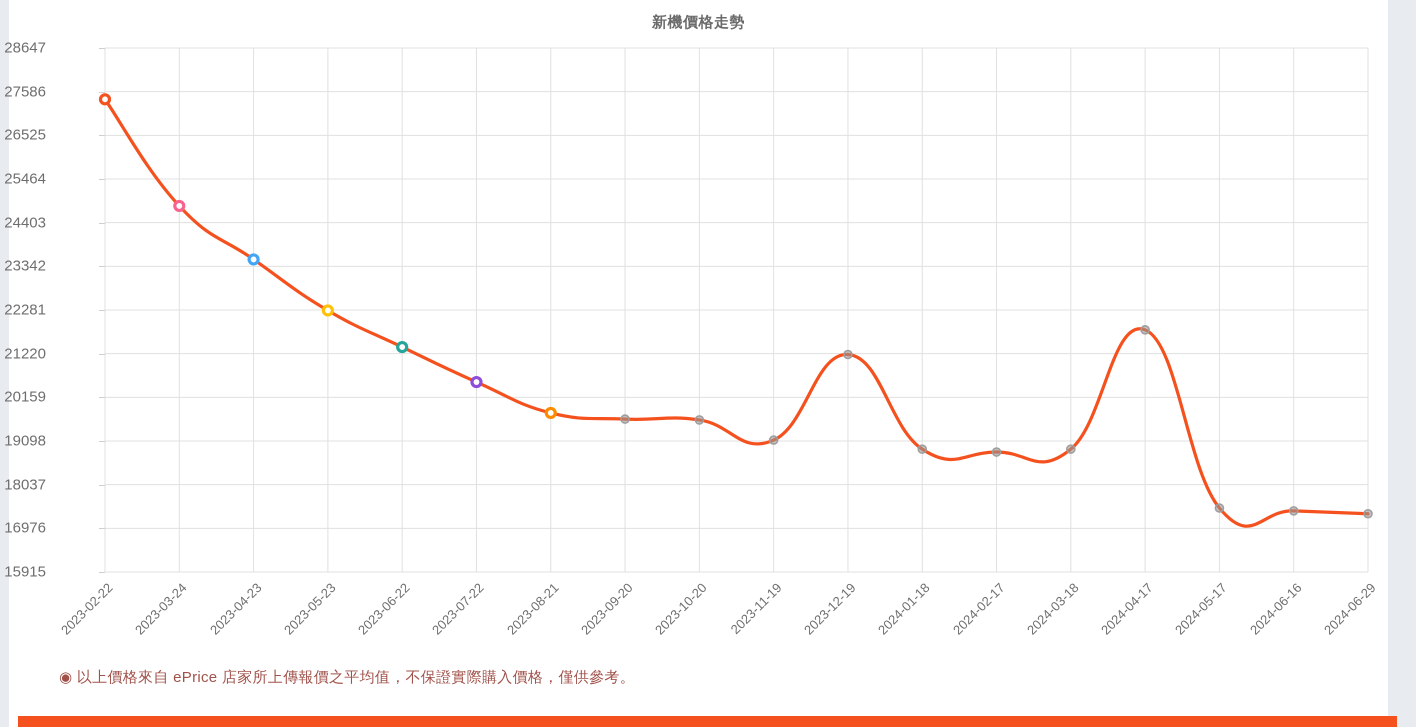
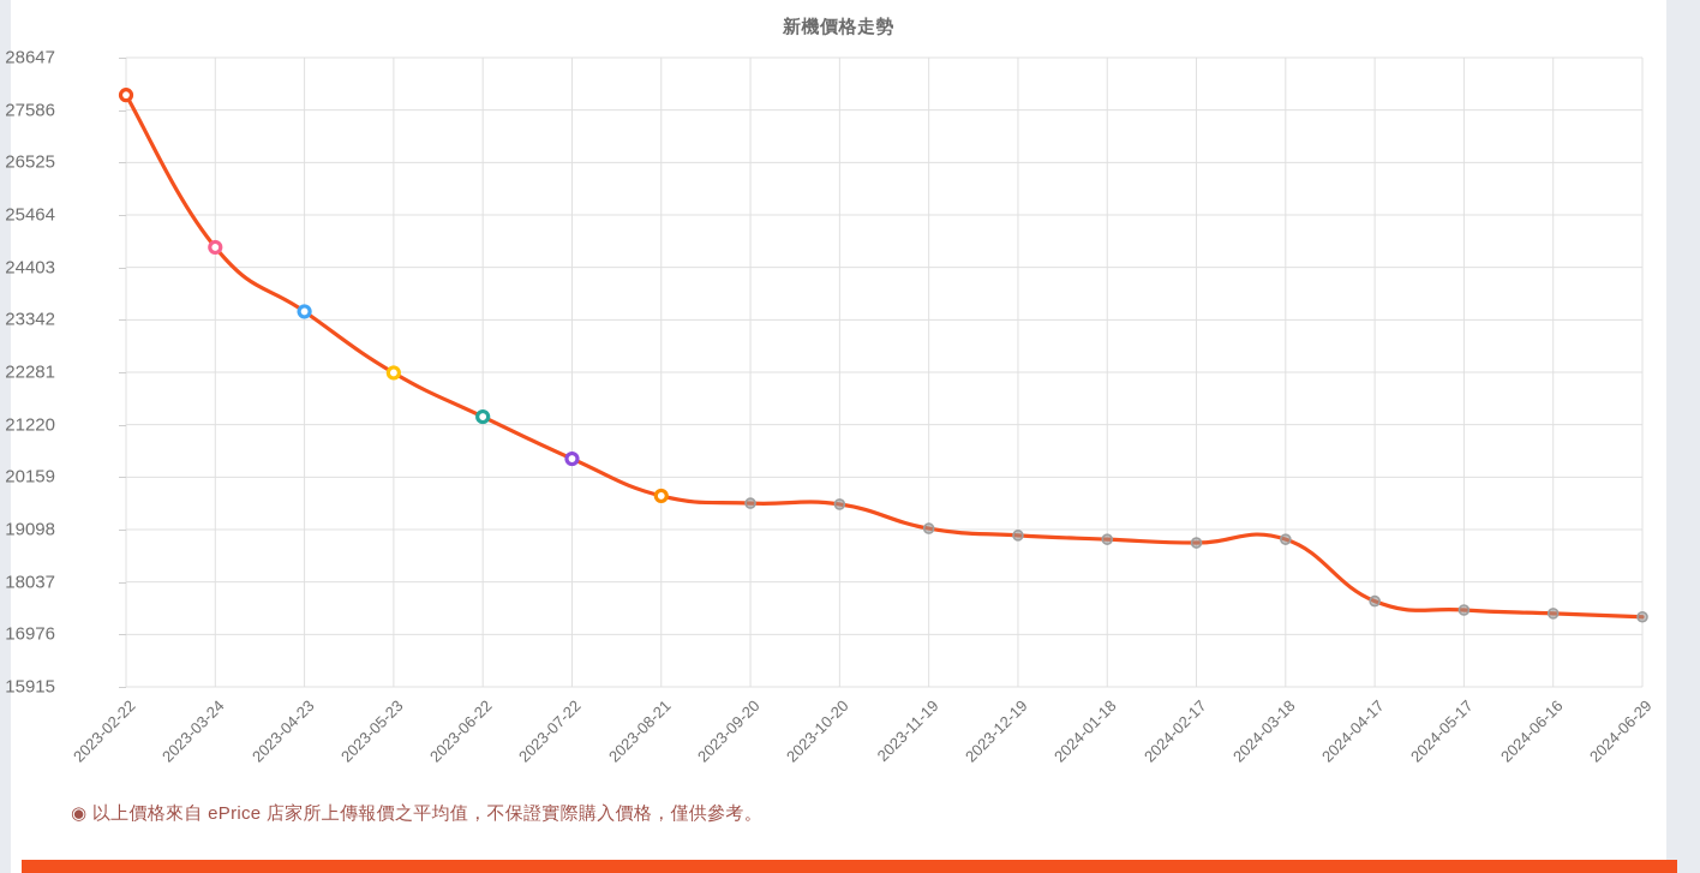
2023-02-22: 27400 -> 27900
2023-12-19: 21200 -> 19000
2024-04-17: 21800 -> 17600
